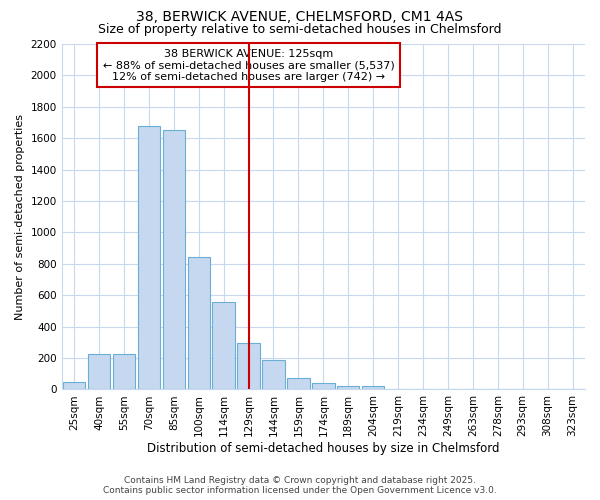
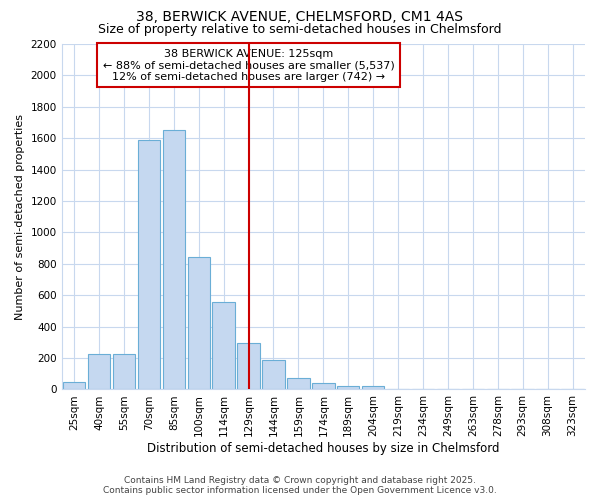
70sqm: 1680 -> 1590
